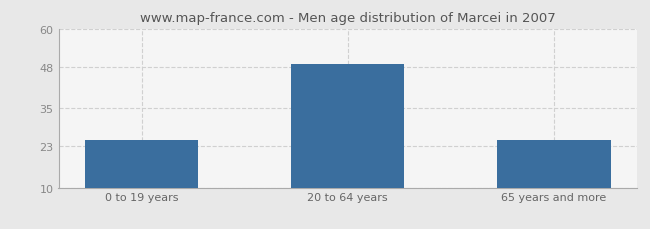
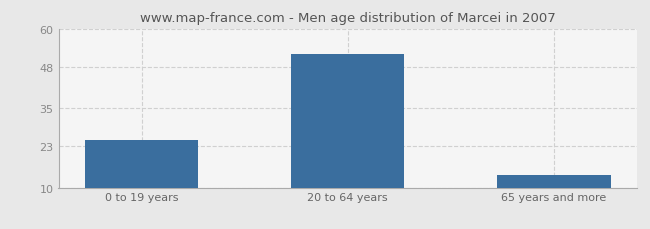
20 to 64 years: 49 -> 52
65 years and more: 25 -> 14
